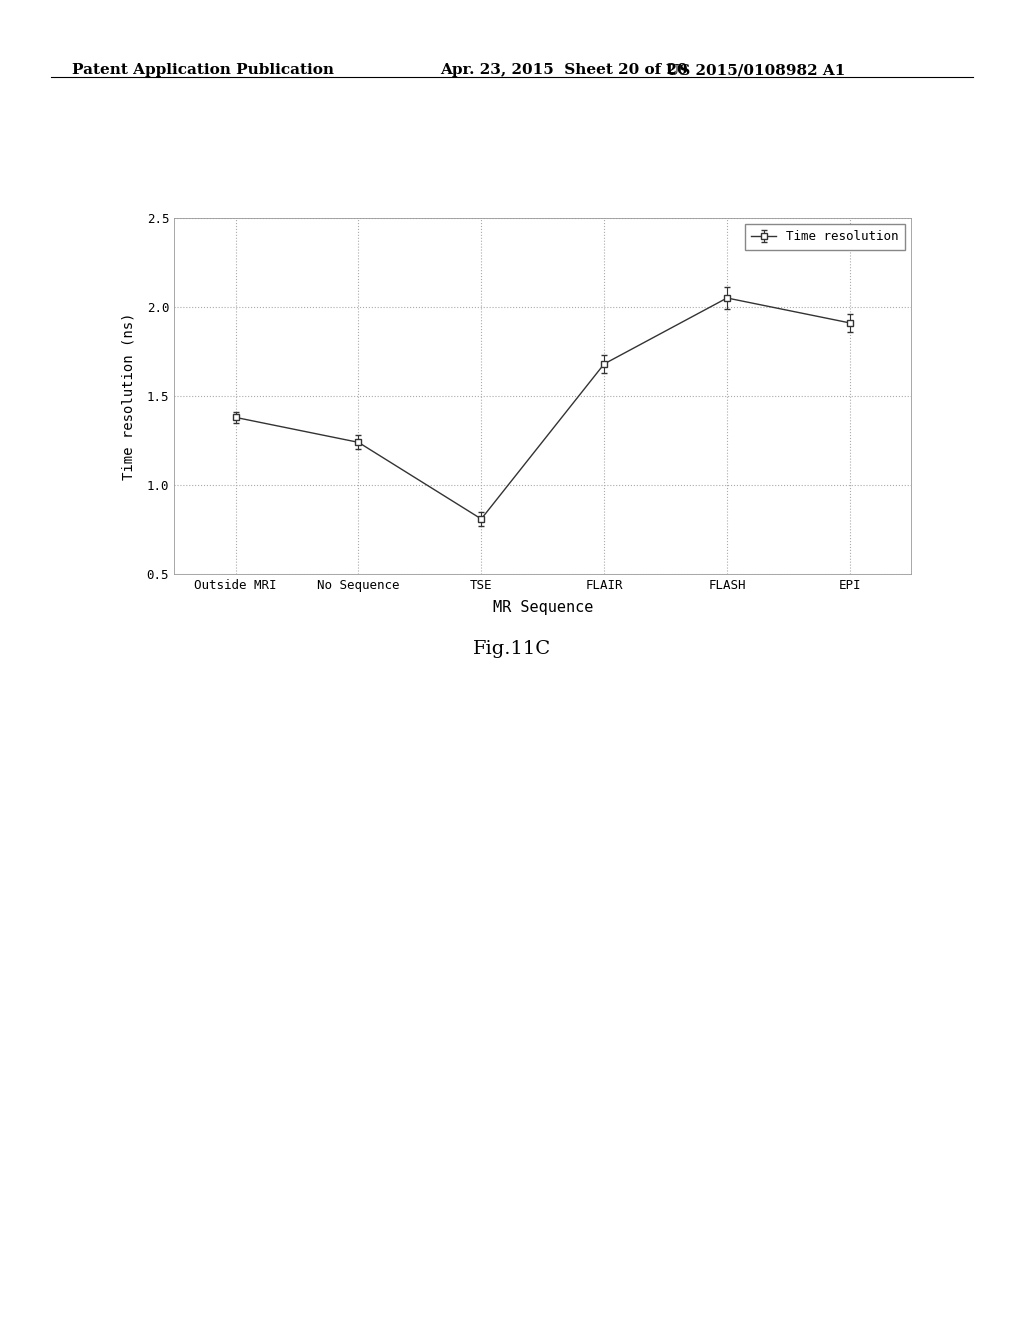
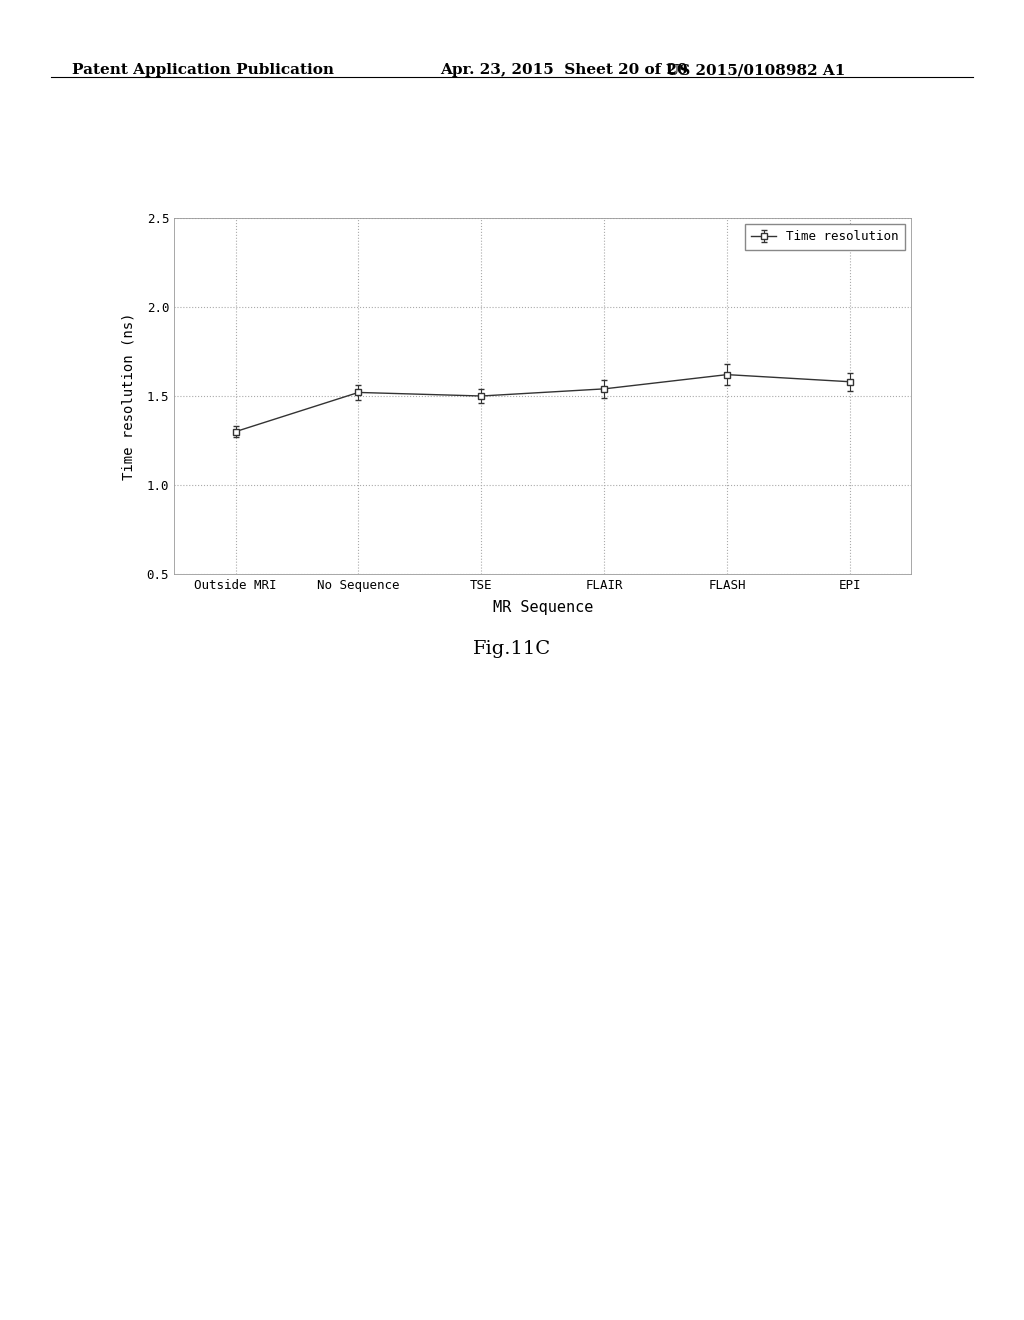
Outside MRI: 1.38 -> 1.30
No Sequence: 1.24 -> 1.52
TSE: 0.81 -> 1.50
FLAIR: 1.68 -> 1.54
FLASH: 2.05 -> 1.62
EPI: 1.91 -> 1.58
